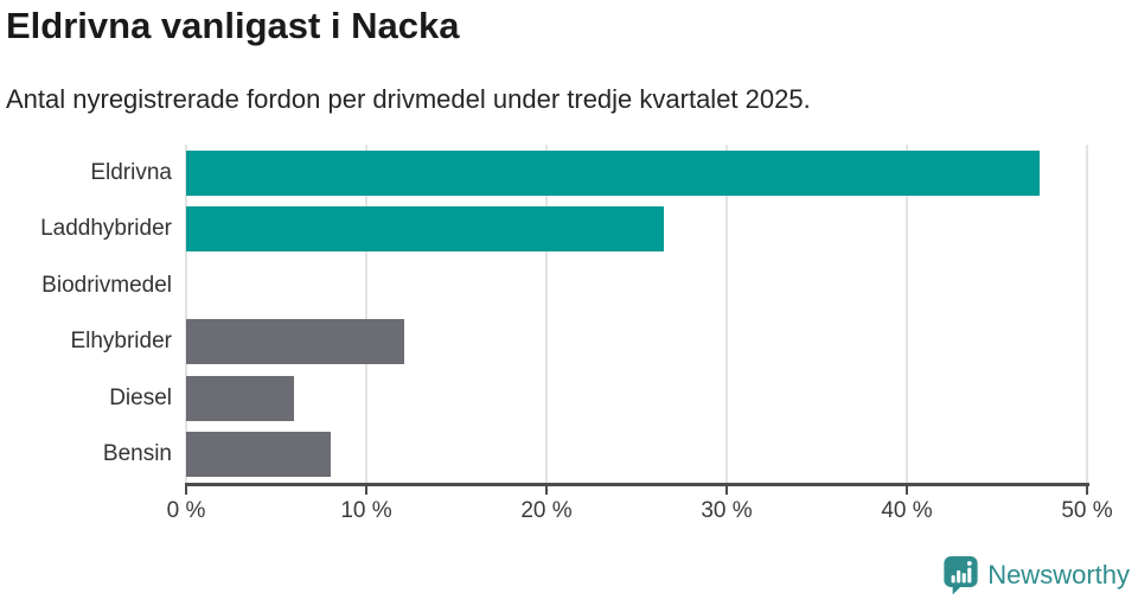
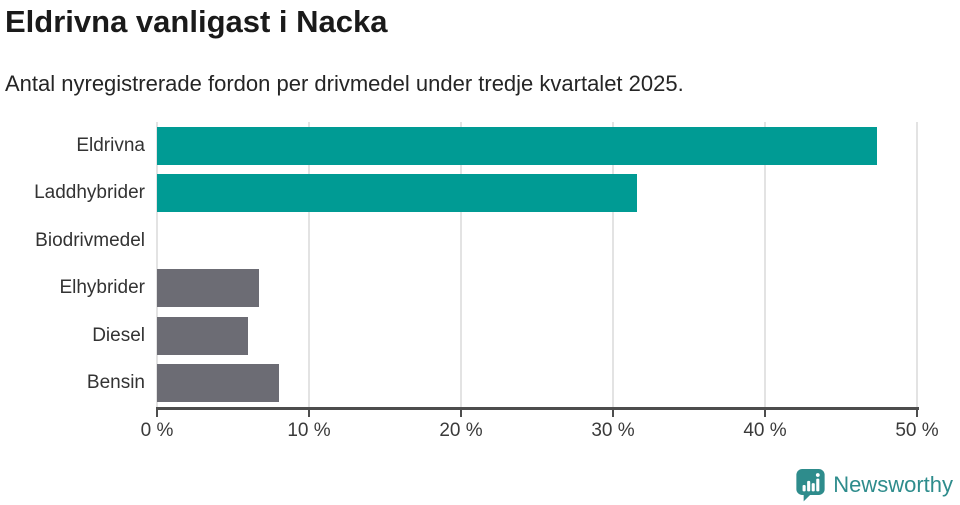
Laddhybrider: 26.5% -> 31.6%
Elhybrider: 12.1% -> 6.7%
